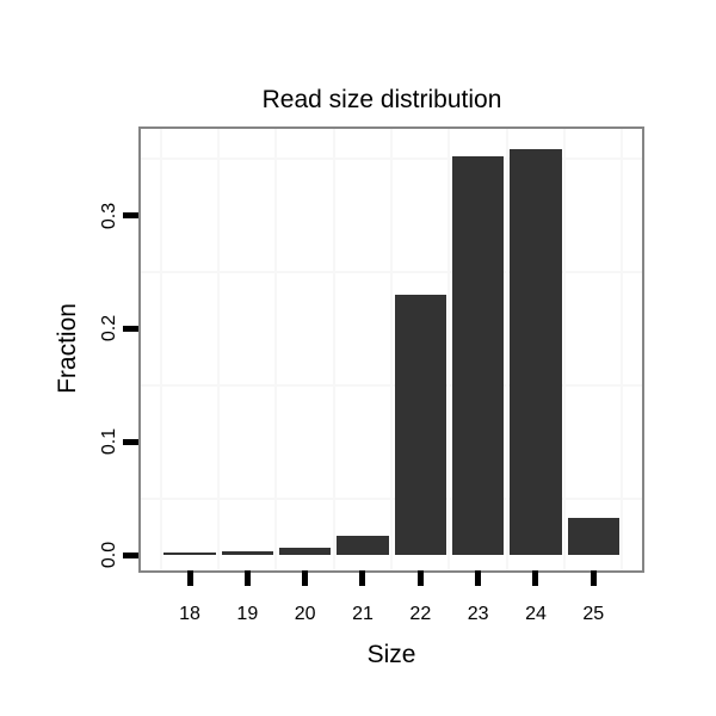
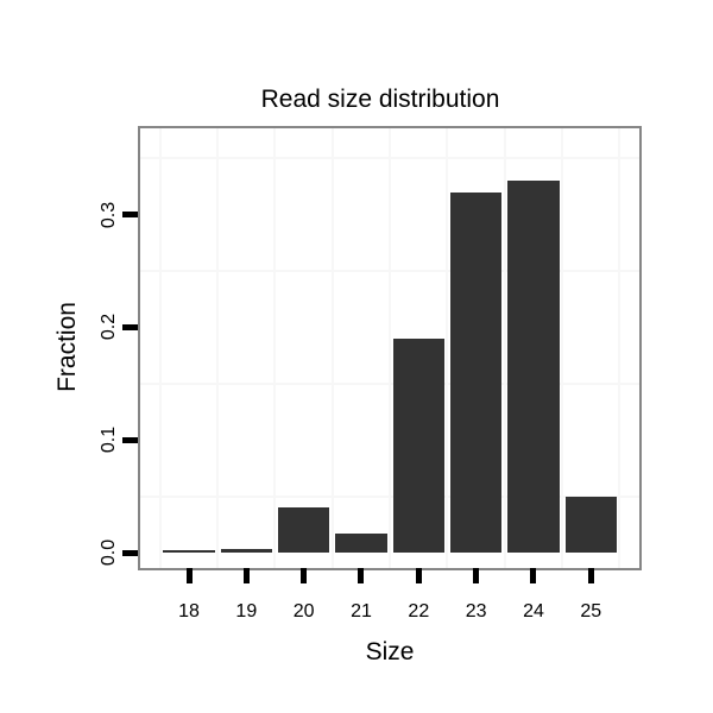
20: 0.01 -> 0.04
22: 0.23 -> 0.19
23: 0.35 -> 0.32
24: 0.36 -> 0.33
25: 0.03 -> 0.05
